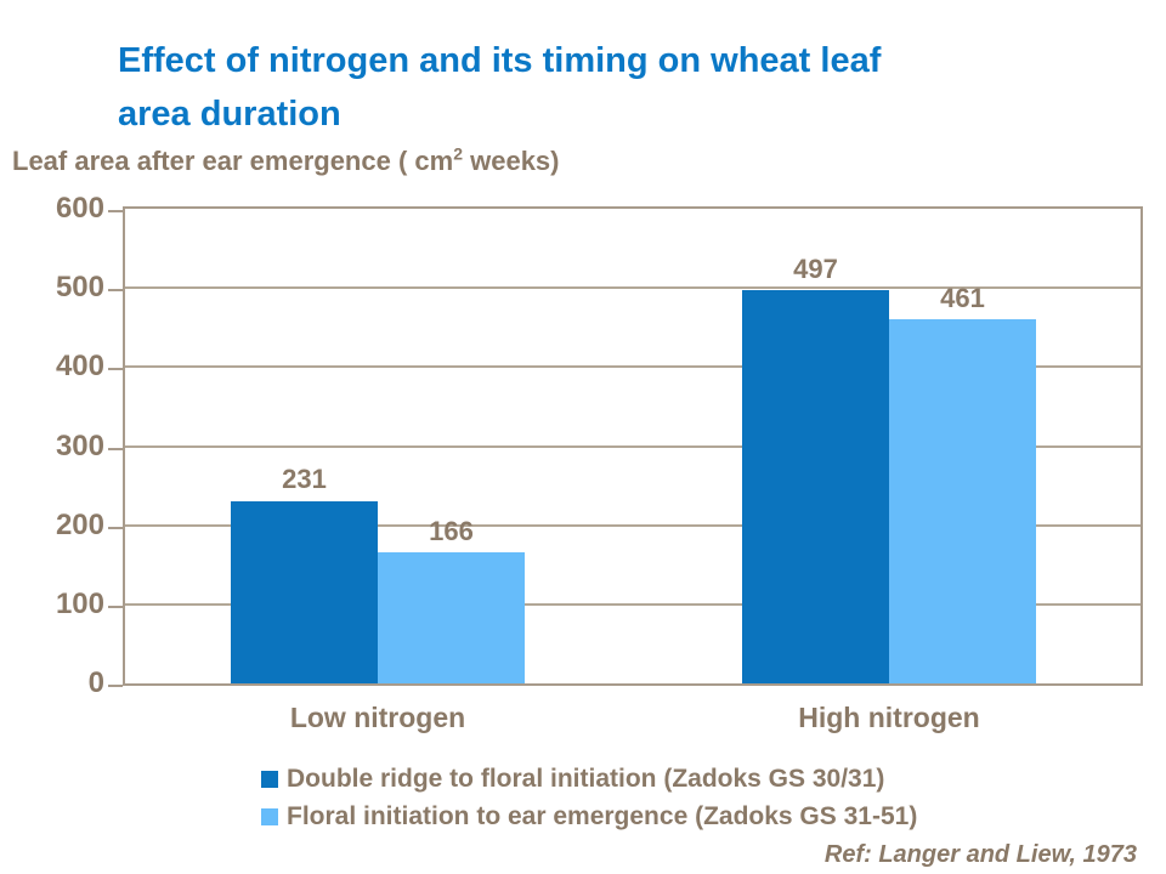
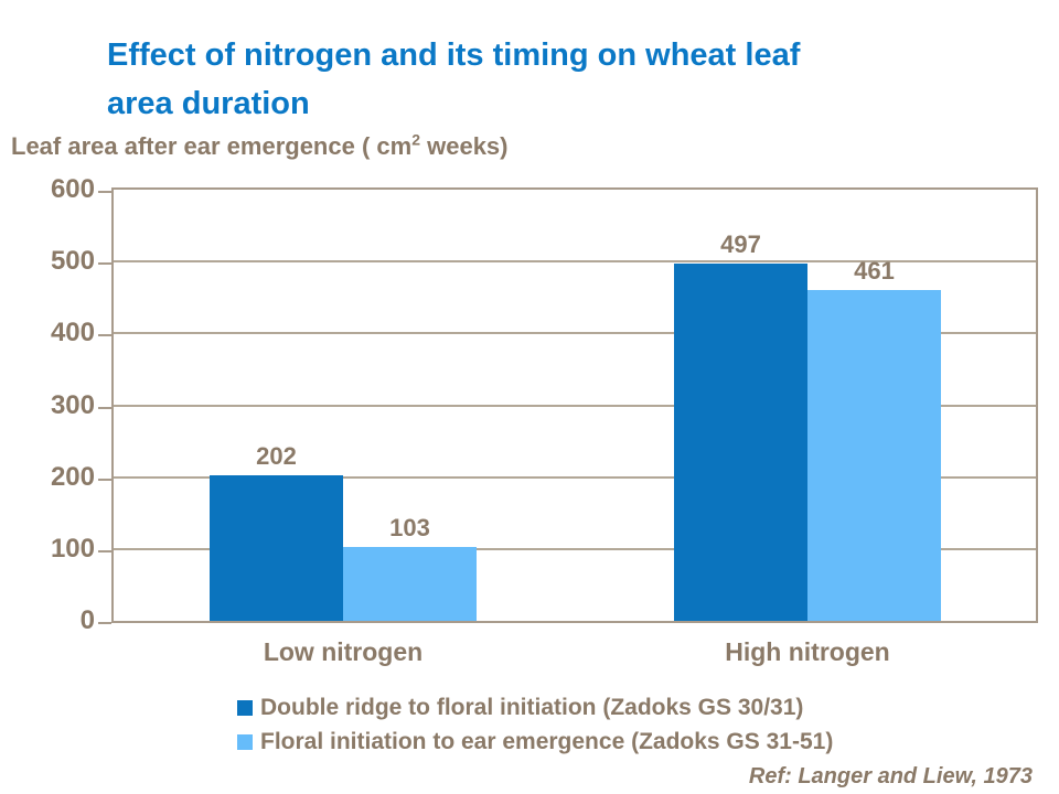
Double ridge to floral initiation (Zadoks GS 30/31)/Low nitrogen: 231 -> 202
Floral initiation to ear emergence (Zadoks GS 31-51)/Low nitrogen: 166 -> 103
